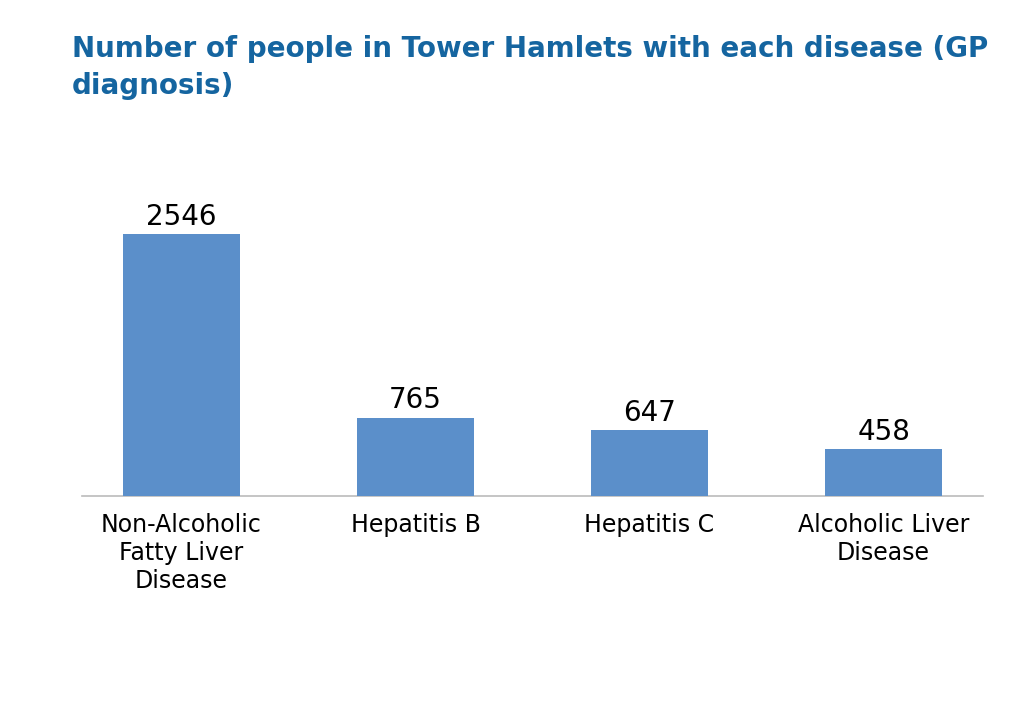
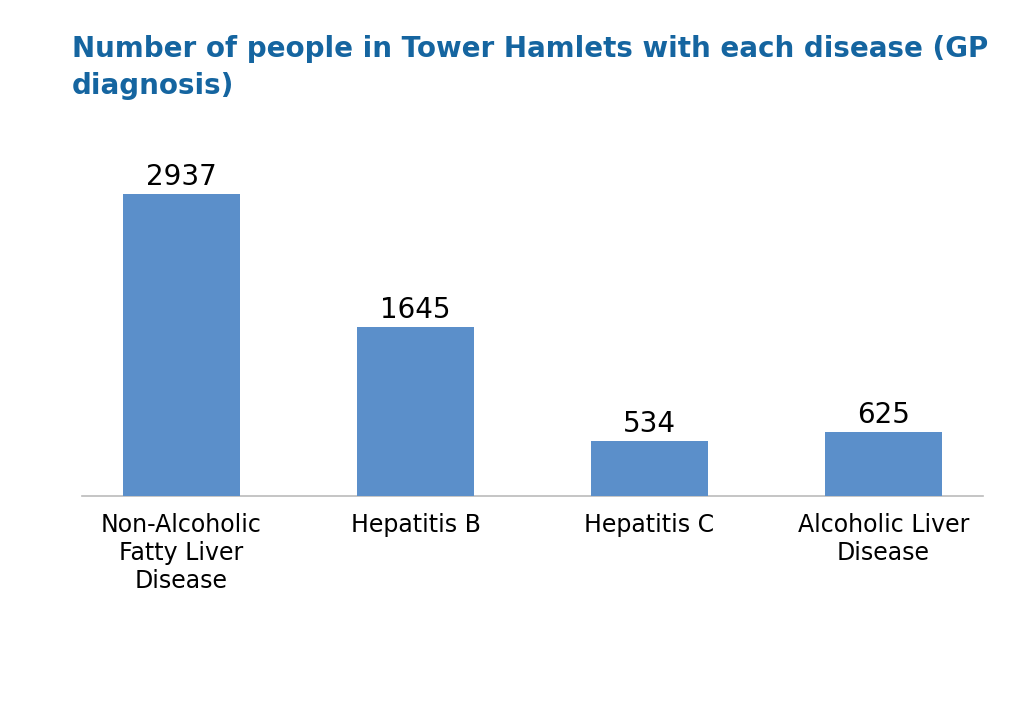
Non-Alcoholic Fatty Liver Disease: 2546 -> 2937
Hepatitis B: 765 -> 1645
Hepatitis C: 647 -> 534
Alcoholic Liver Disease: 458 -> 625
